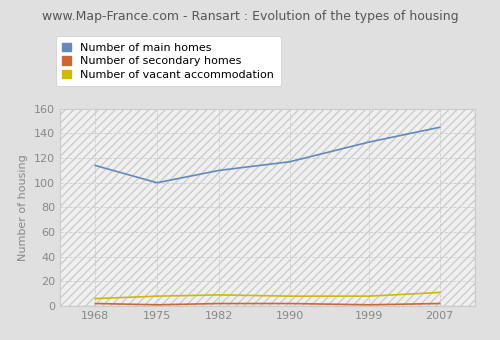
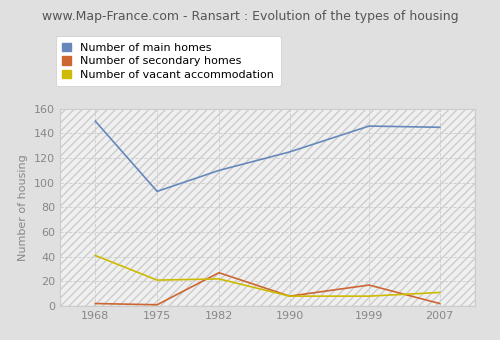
Number of main homes/1968: 114 -> 150
Number of vacant accommodation/1968: 6 -> 41
Number of main homes/1975: 100 -> 93
Number of vacant accommodation/1975: 8 -> 21
Number of secondary homes/1982: 2 -> 27
Number of vacant accommodation/1982: 9 -> 22
Number of main homes/1990: 117 -> 125
Number of secondary homes/1990: 2 -> 8
Number of main homes/1999: 133 -> 146
Number of secondary homes/1999: 1 -> 17
